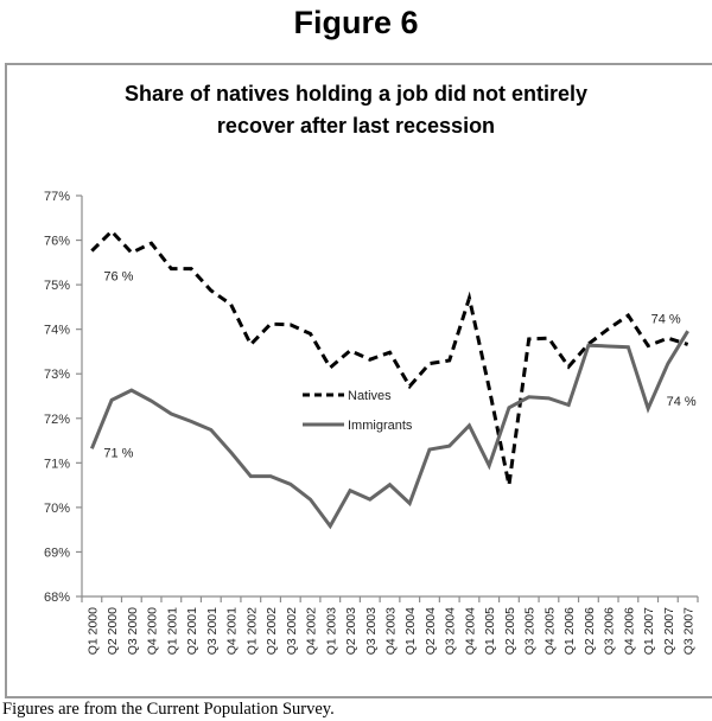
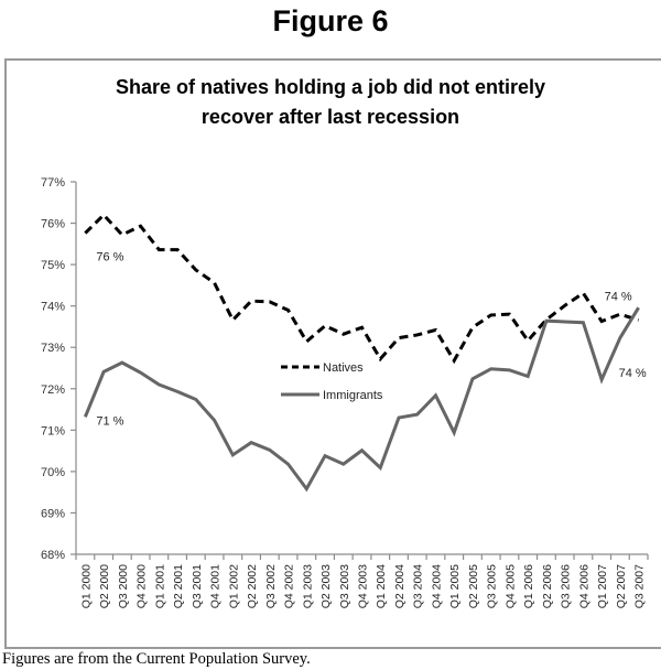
Immigrants/Q1 2002: 70.7% -> 70.4%
Natives/Q4 2004: 74.7% -> 73.4%
Natives/Q2 2005: 70.5% -> 73.5%
